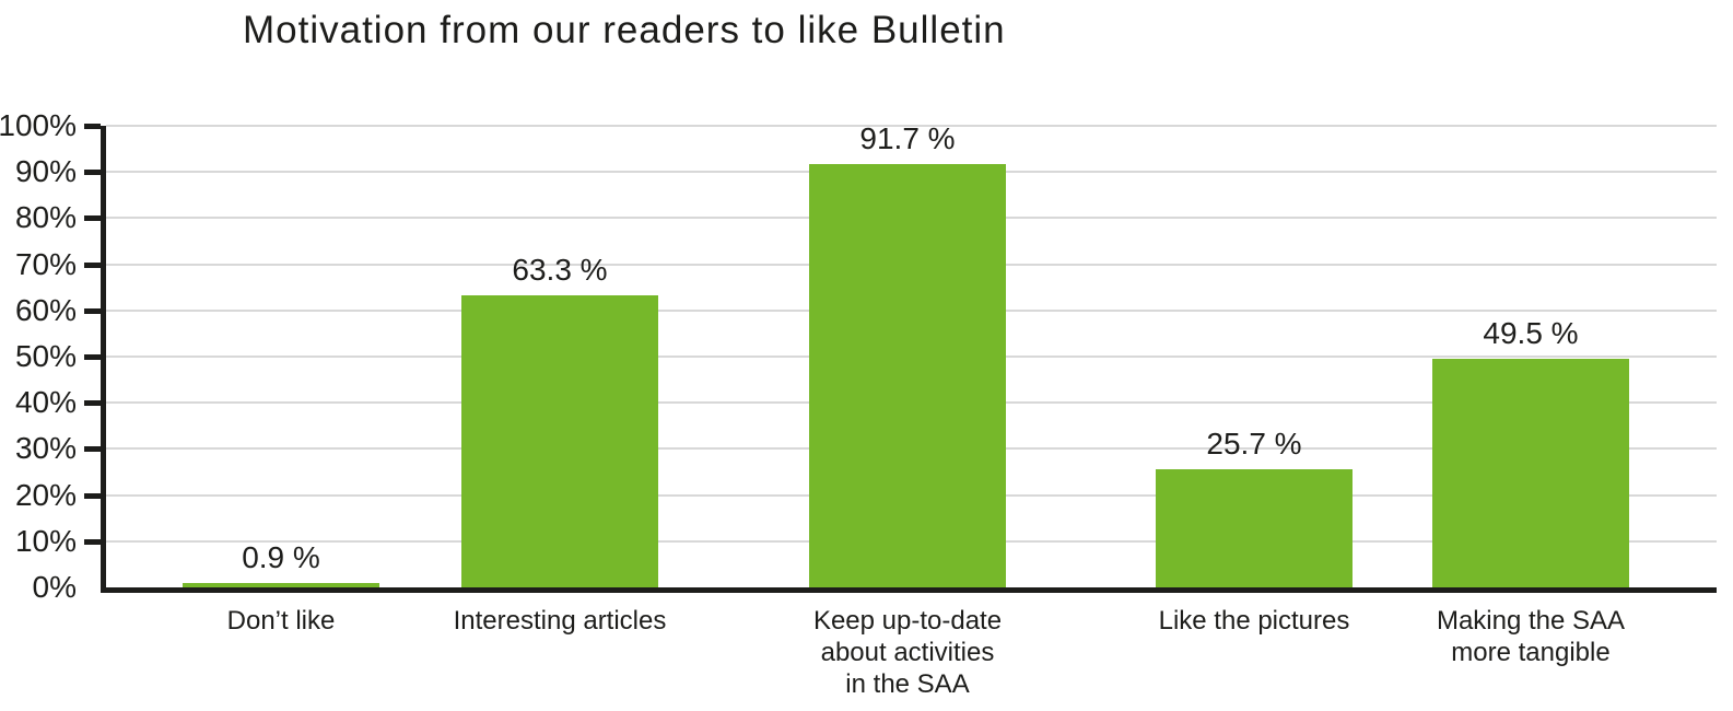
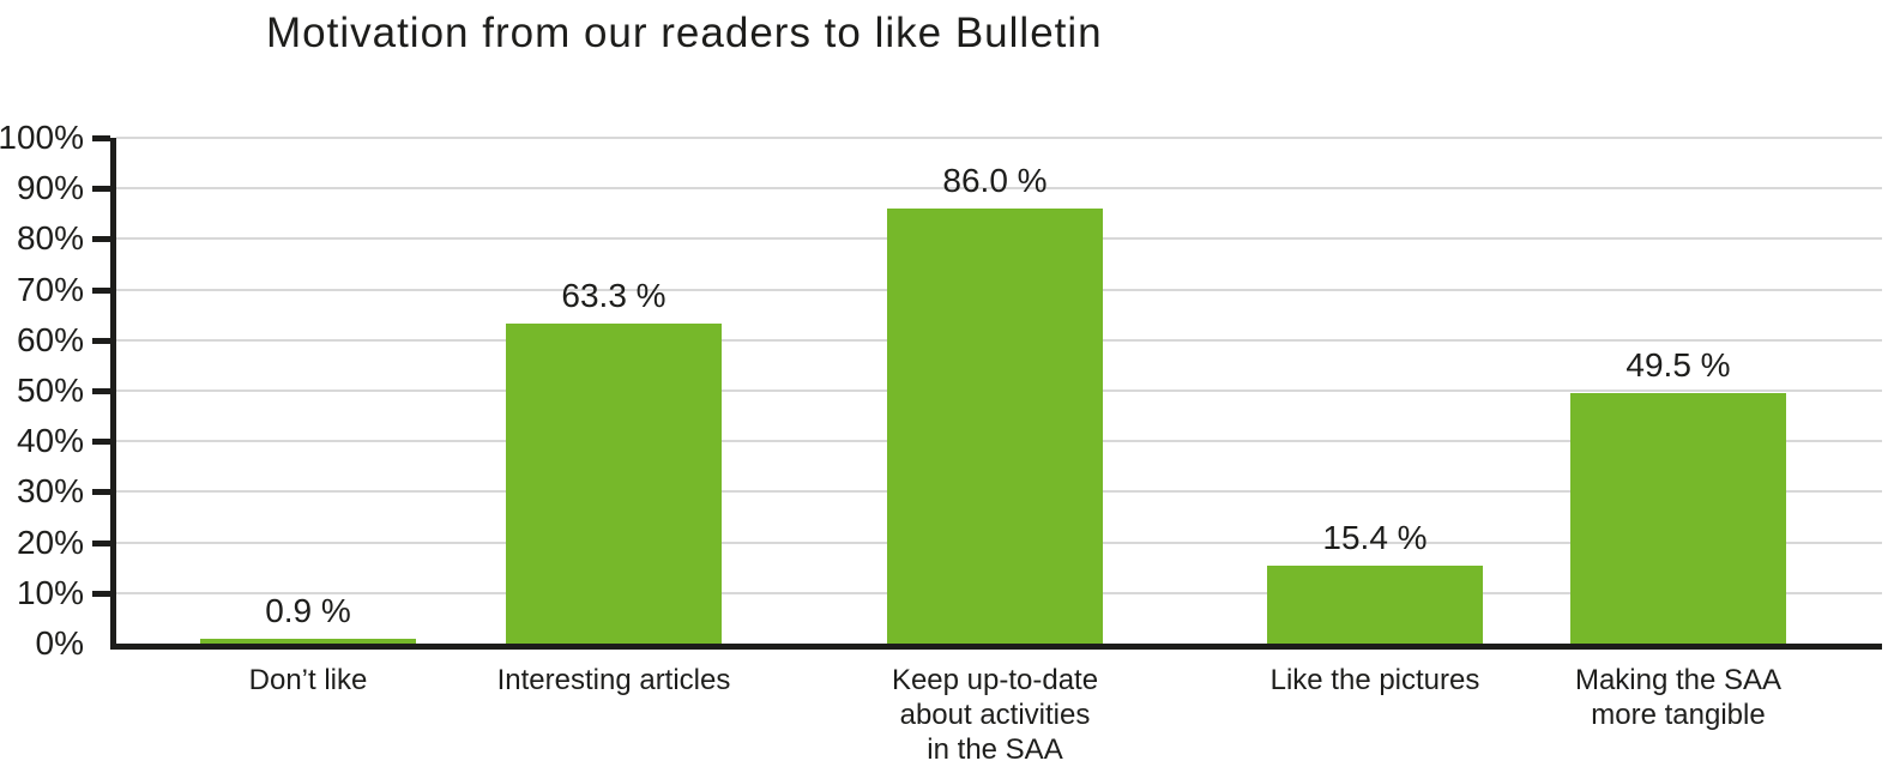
Keep up-to-date about activities in the SAA: 91.7 -> 86.0
Like the pictures: 25.7 -> 15.4
